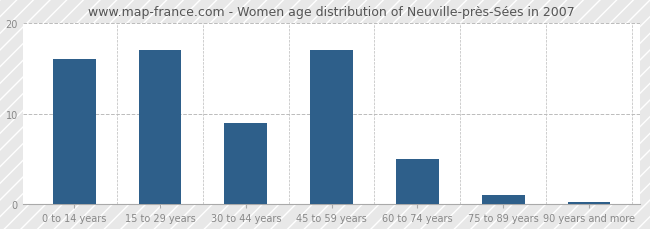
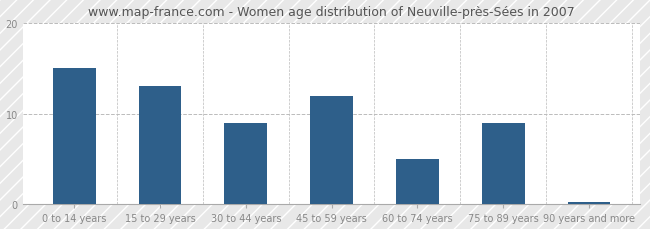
0 to 14 years: 16.0 -> 15.0
15 to 29 years: 17.0 -> 13.0
45 to 59 years: 17.0 -> 12.0
75 to 89 years: 1.0 -> 9.0
